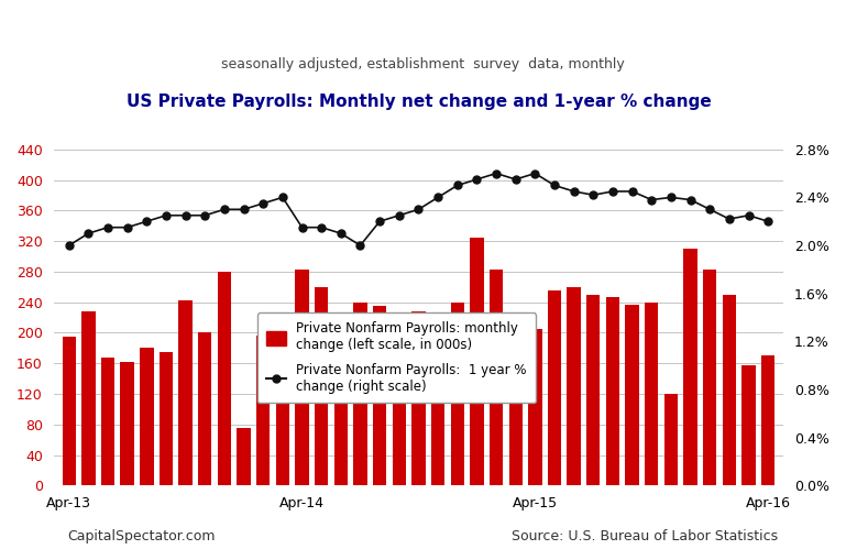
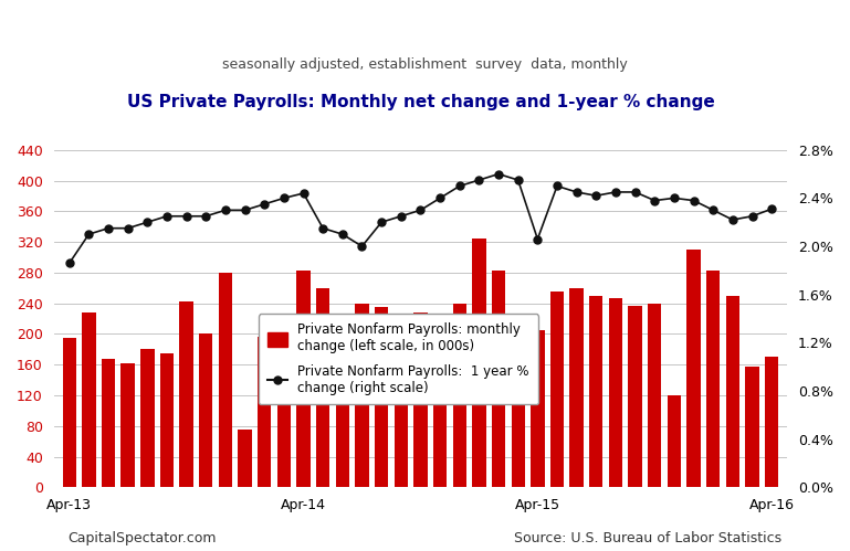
Private Nonfarm Payrolls: 1 year % change (right scale)/Apr-13: 2.00% -> 1.86%
Private Nonfarm Payrolls: 1 year % change (right scale)/Apr-14: 2.15% -> 2.44%
Private Nonfarm Payrolls: 1 year % change (right scale)/Apr-15: 2.60% -> 2.06%
Private Nonfarm Payrolls: 1 year % change (right scale)/Apr-16: 2.20% -> 2.31%
